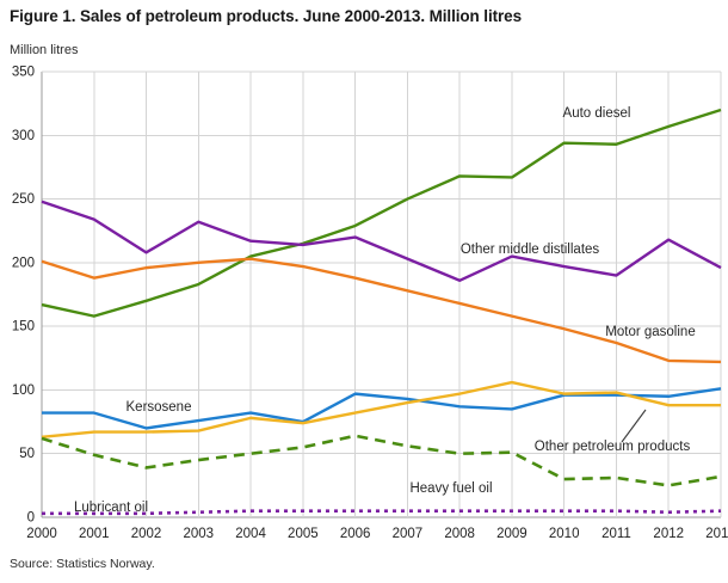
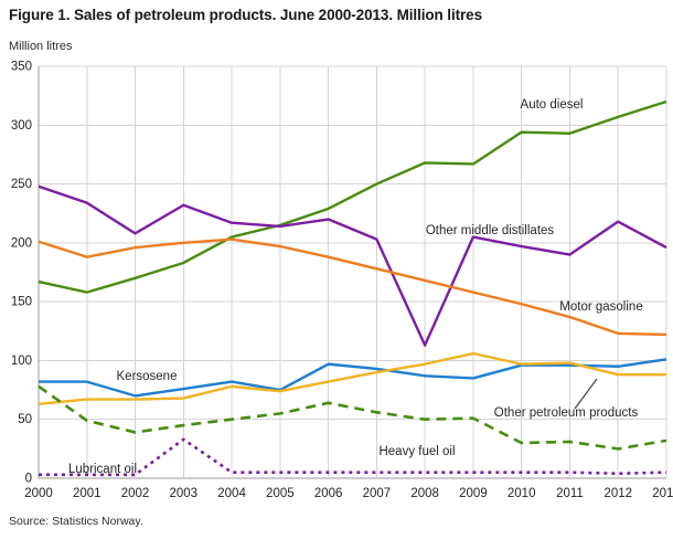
Heavy fuel oil/2000: 62 -> 78
Lubricant oil/2003: 4 -> 33
Other middle distillates/2008: 186 -> 113
